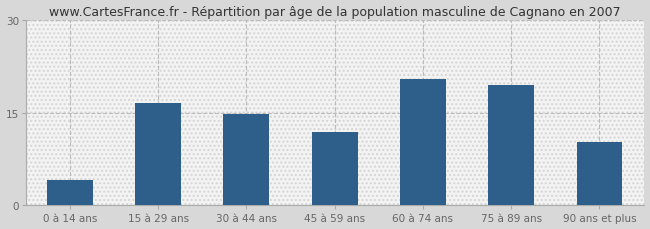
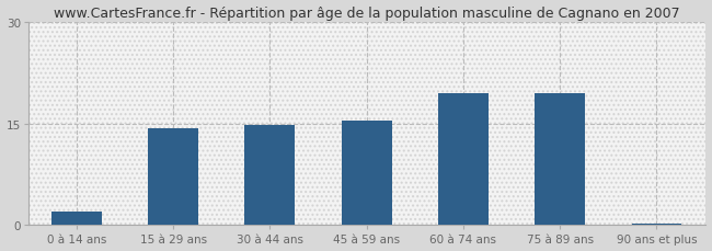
0 à 14 ans: 4.0 -> 2.0
15 à 29 ans: 16.6 -> 14.3
45 à 59 ans: 11.8 -> 15.5
60 à 74 ans: 20.4 -> 19.5
90 ans et plus: 10.2 -> 0.2
